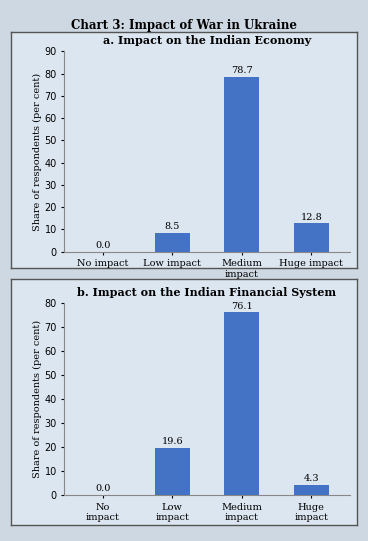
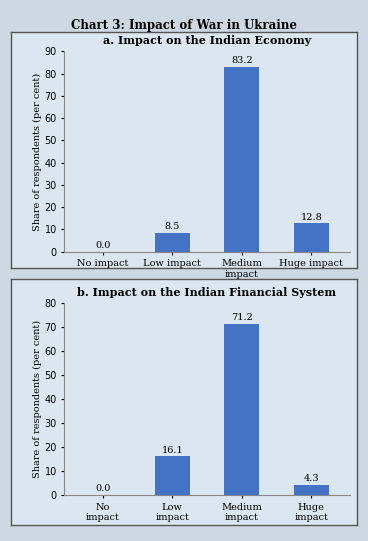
a. Impact on the Indian Economy/Medium impact: 78.7 -> 83.2
b. Impact on the Indian Financial System/Low impact: 19.6 -> 16.1
b. Impact on the Indian Financial System/Medium impact: 76.1 -> 71.2
